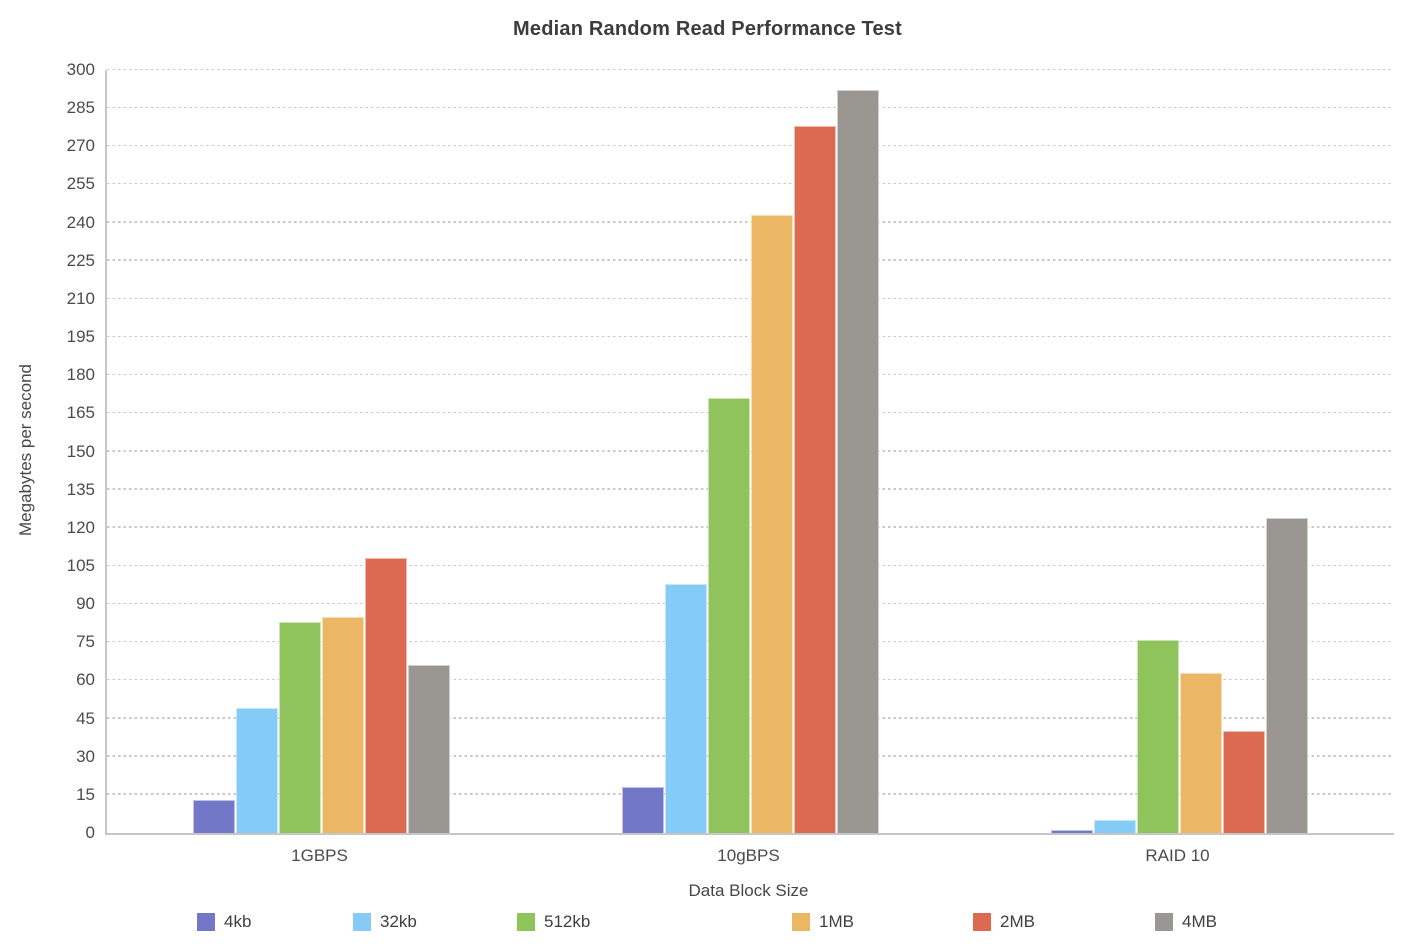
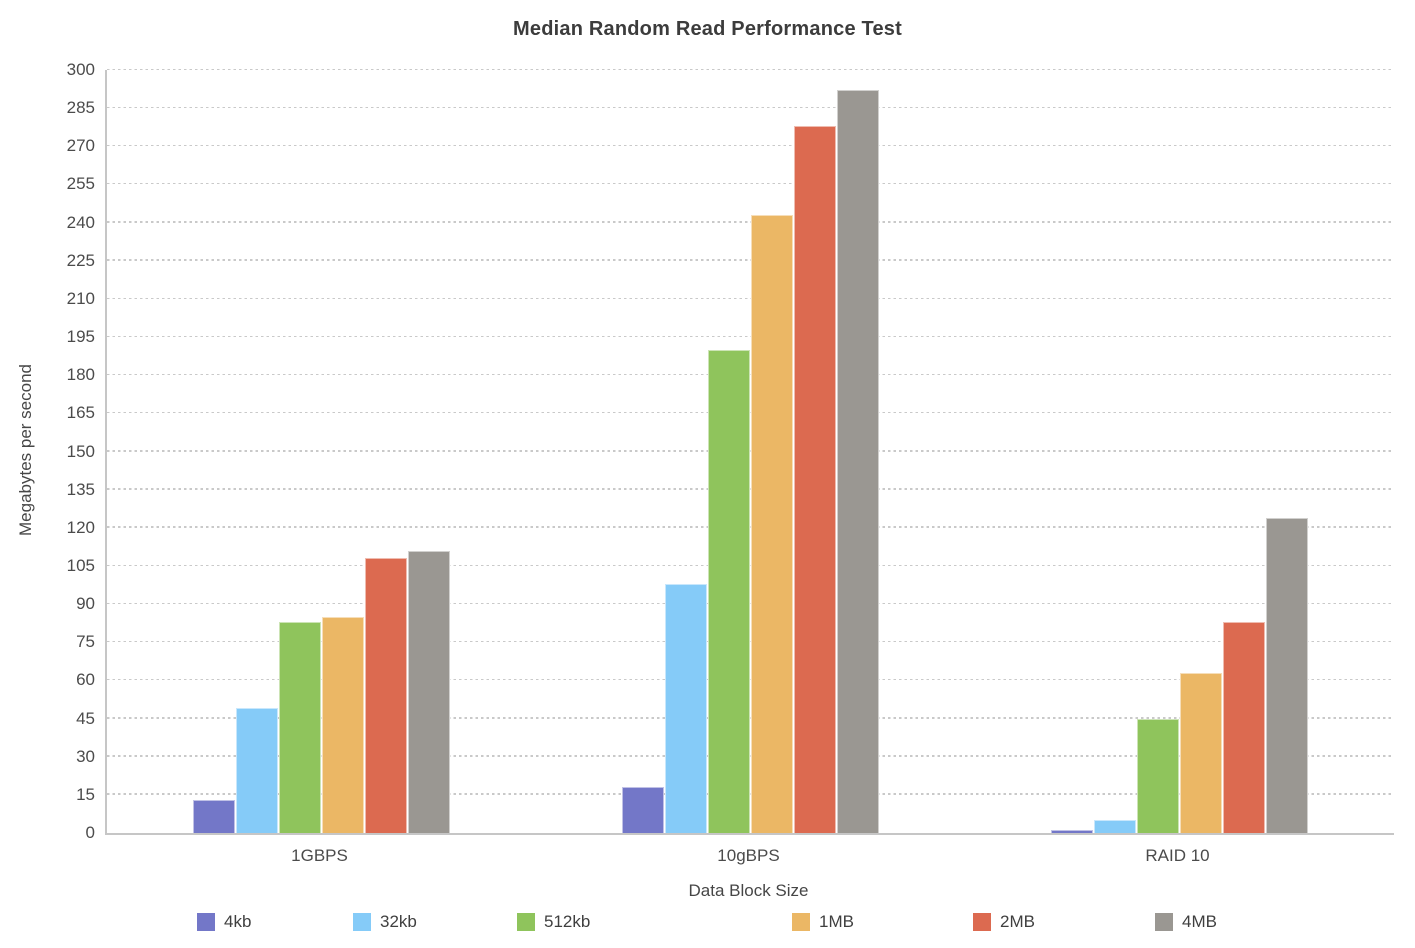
4MB/1GBPS: 66 -> 111
512kb/10gBPS: 171 -> 190
512kb/RAID 10: 76 -> 45
2MB/RAID 10: 40 -> 83
